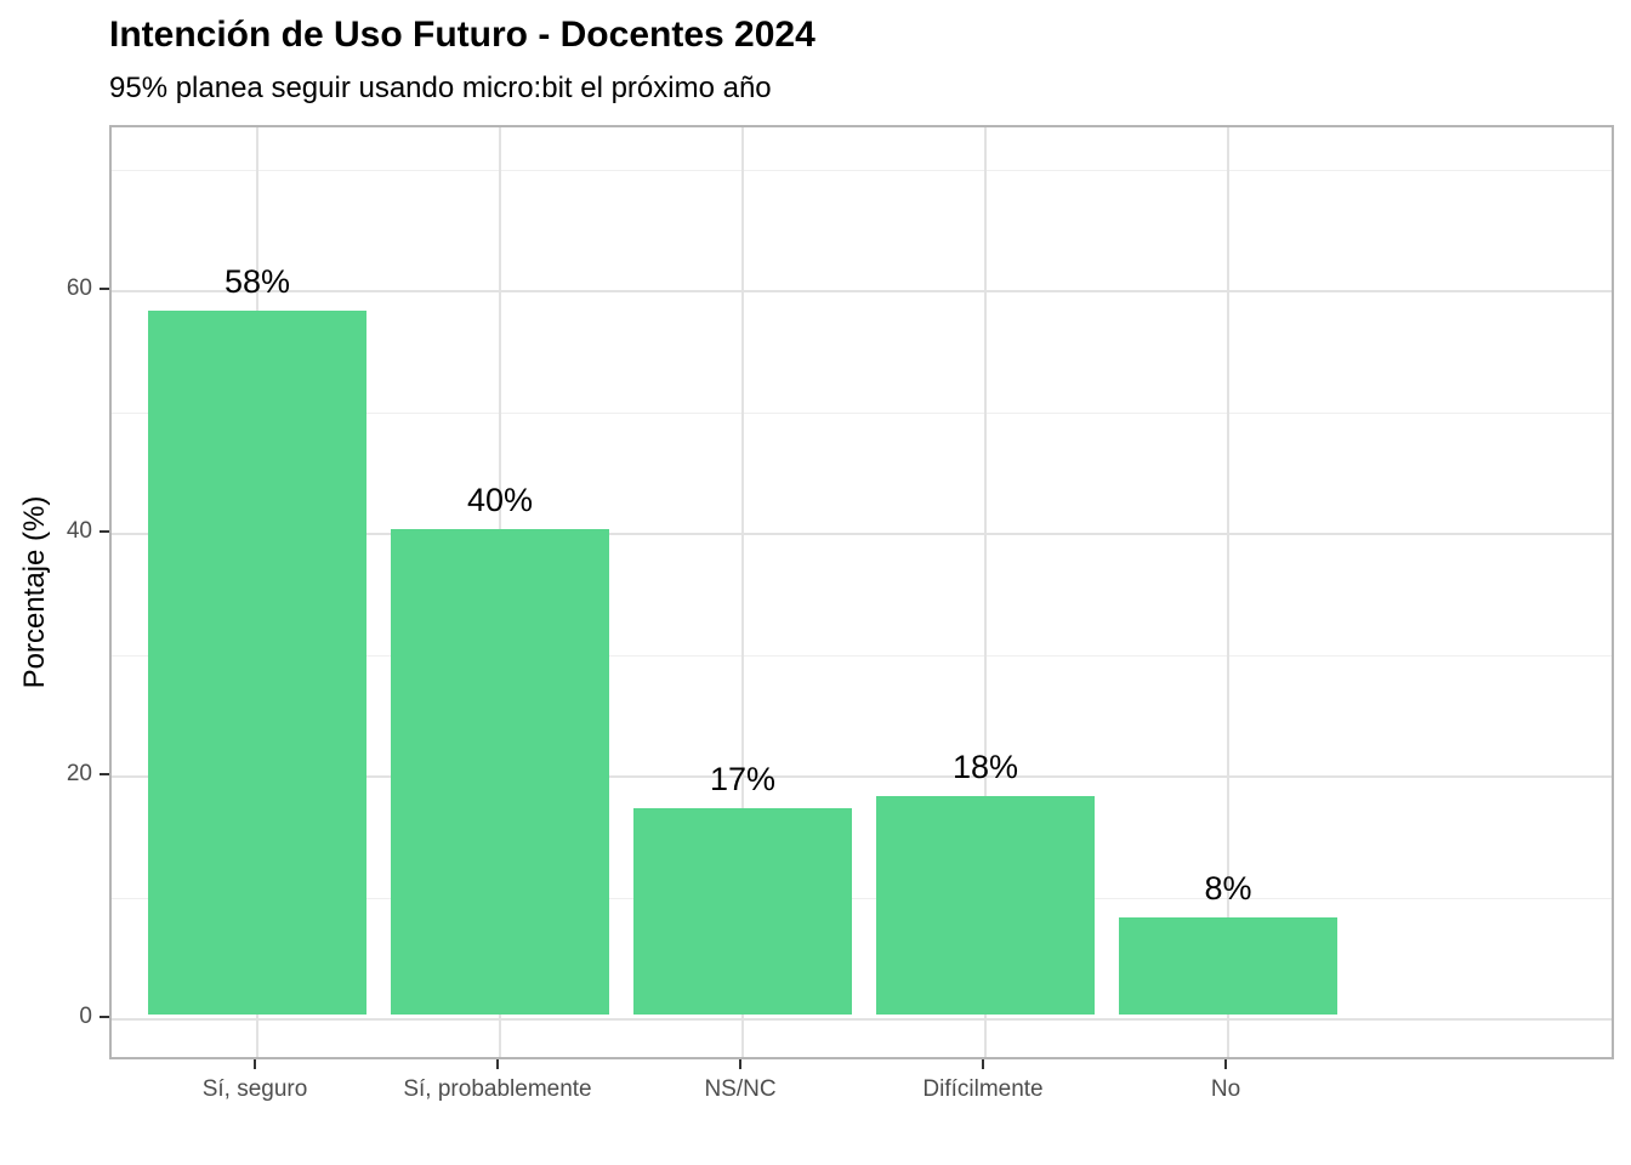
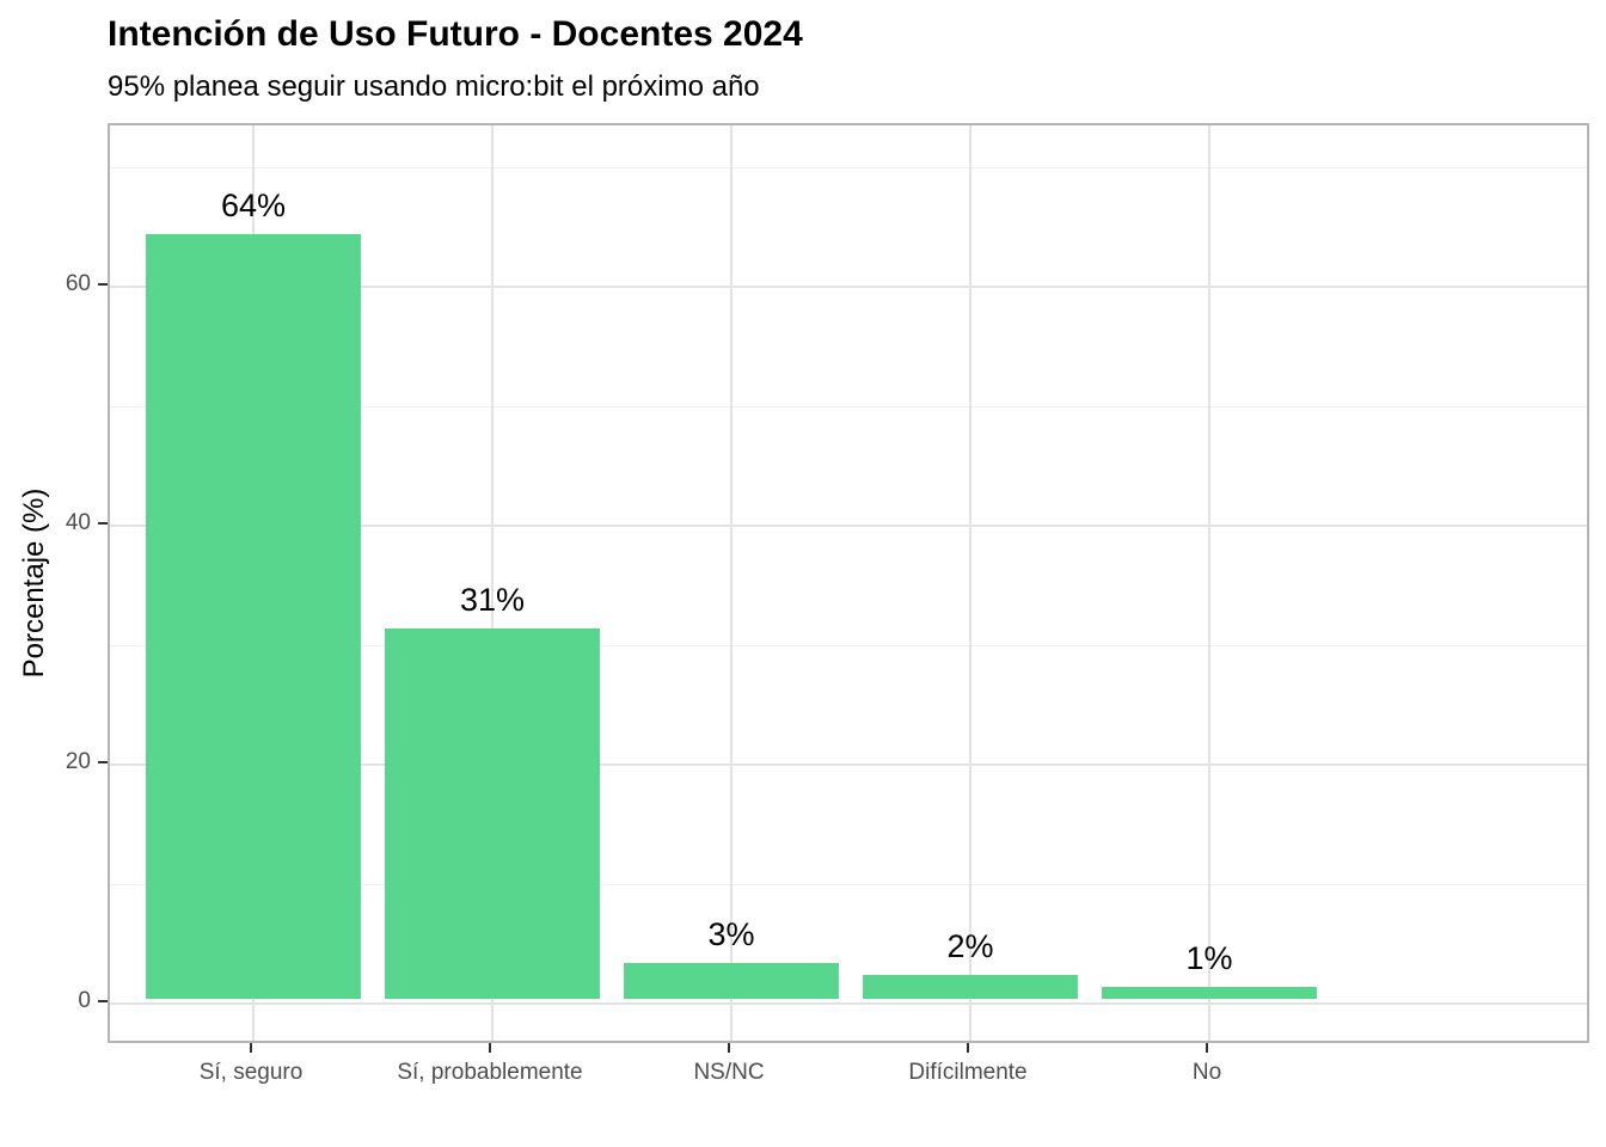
Sí, seguro: 58% -> 64%
Sí, probablemente: 40% -> 31%
NS/NC: 17% -> 3%
Difícilmente: 18% -> 2%
No: 8% -> 1%
